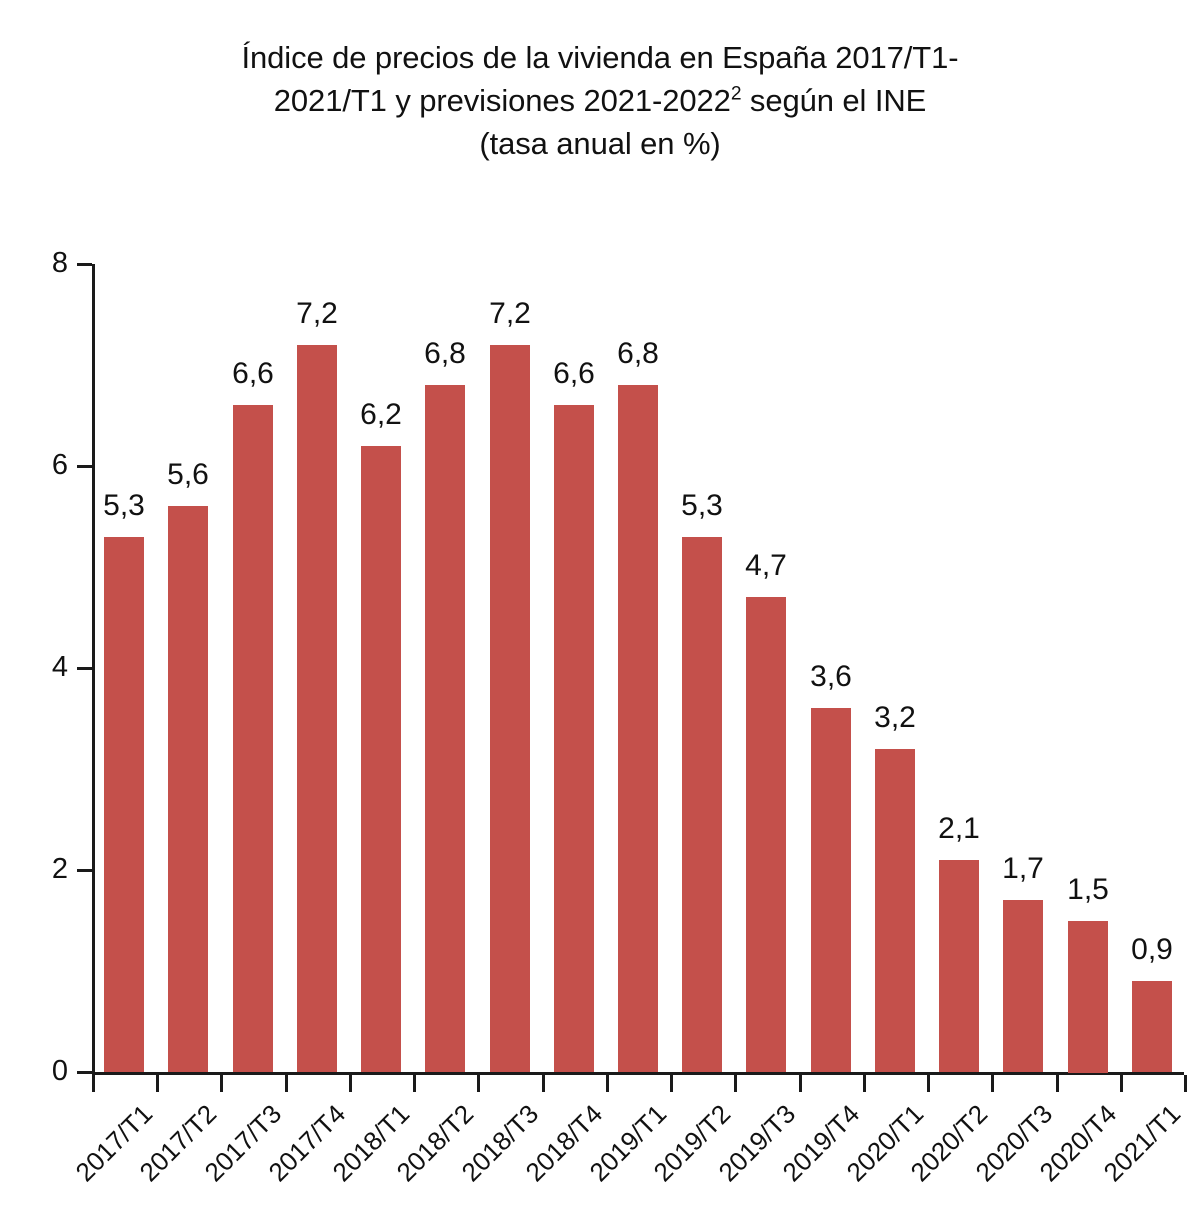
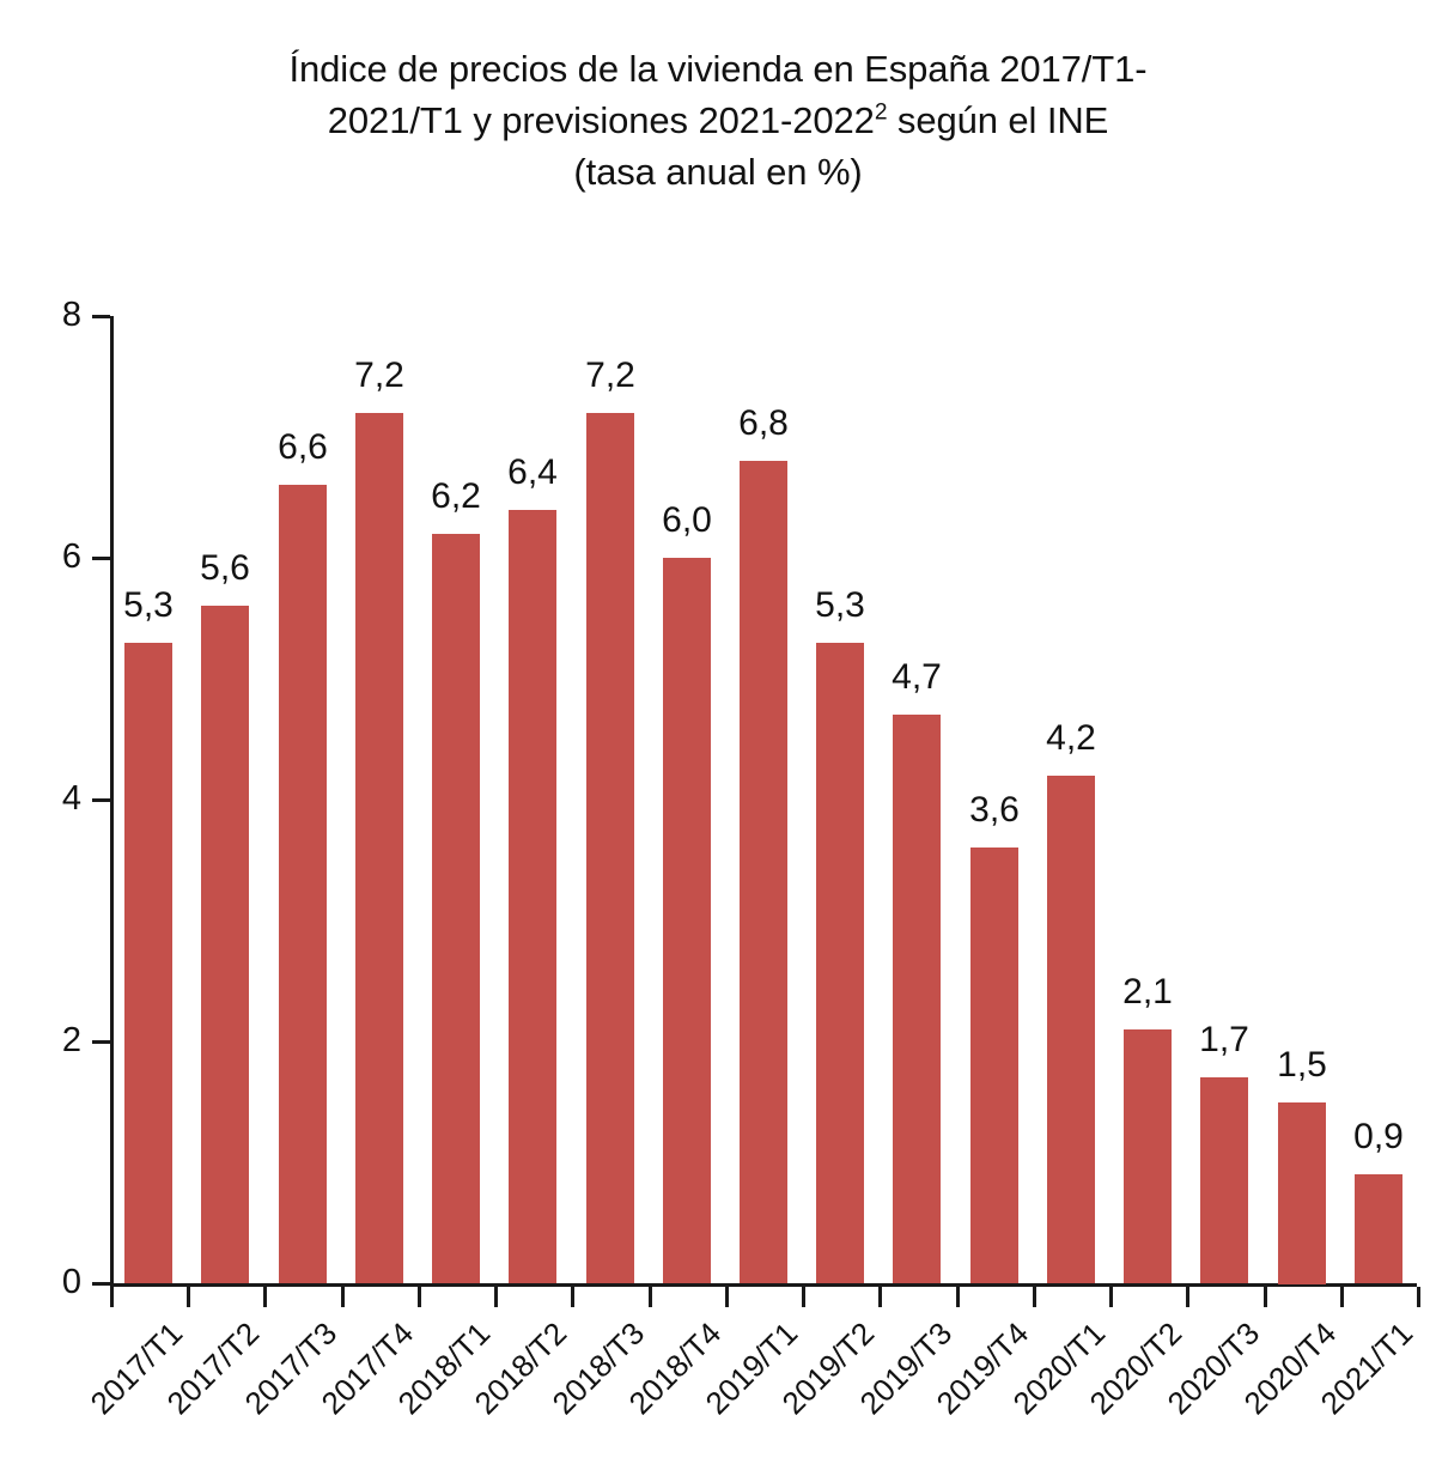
2018/T2: 6,8 -> 6,4
2018/T4: 6,6 -> 6,0
2020/T1: 3,2 -> 4,2
